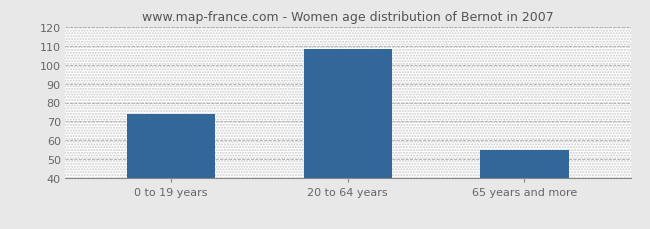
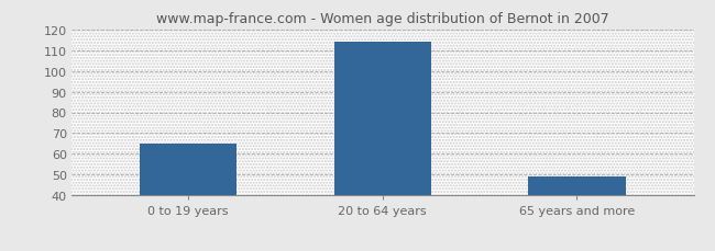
0 to 19 years: 74 -> 65
20 to 64 years: 108 -> 114
65 years and more: 55 -> 49
